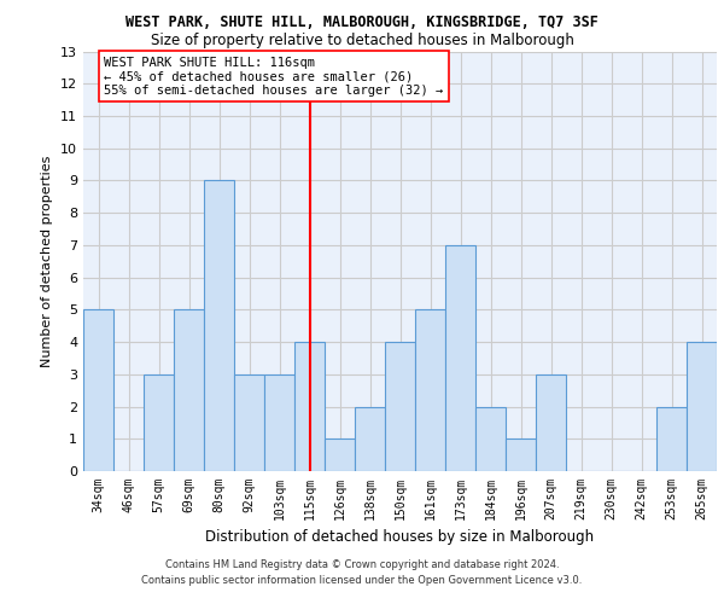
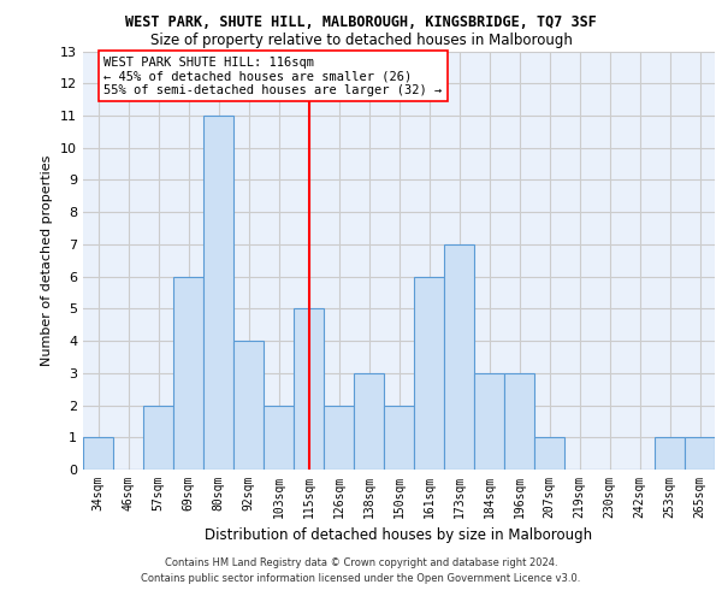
34sqm: 5 -> 1
57sqm: 3 -> 2
69sqm: 5 -> 6
80sqm: 9 -> 11
92sqm: 3 -> 4
103sqm: 3 -> 2
115sqm: 4 -> 5
126sqm: 1 -> 2
138sqm: 2 -> 3
150sqm: 4 -> 2
161sqm: 5 -> 6
184sqm: 2 -> 3
196sqm: 1 -> 3
207sqm: 3 -> 1
253sqm: 2 -> 1
265sqm: 4 -> 1
